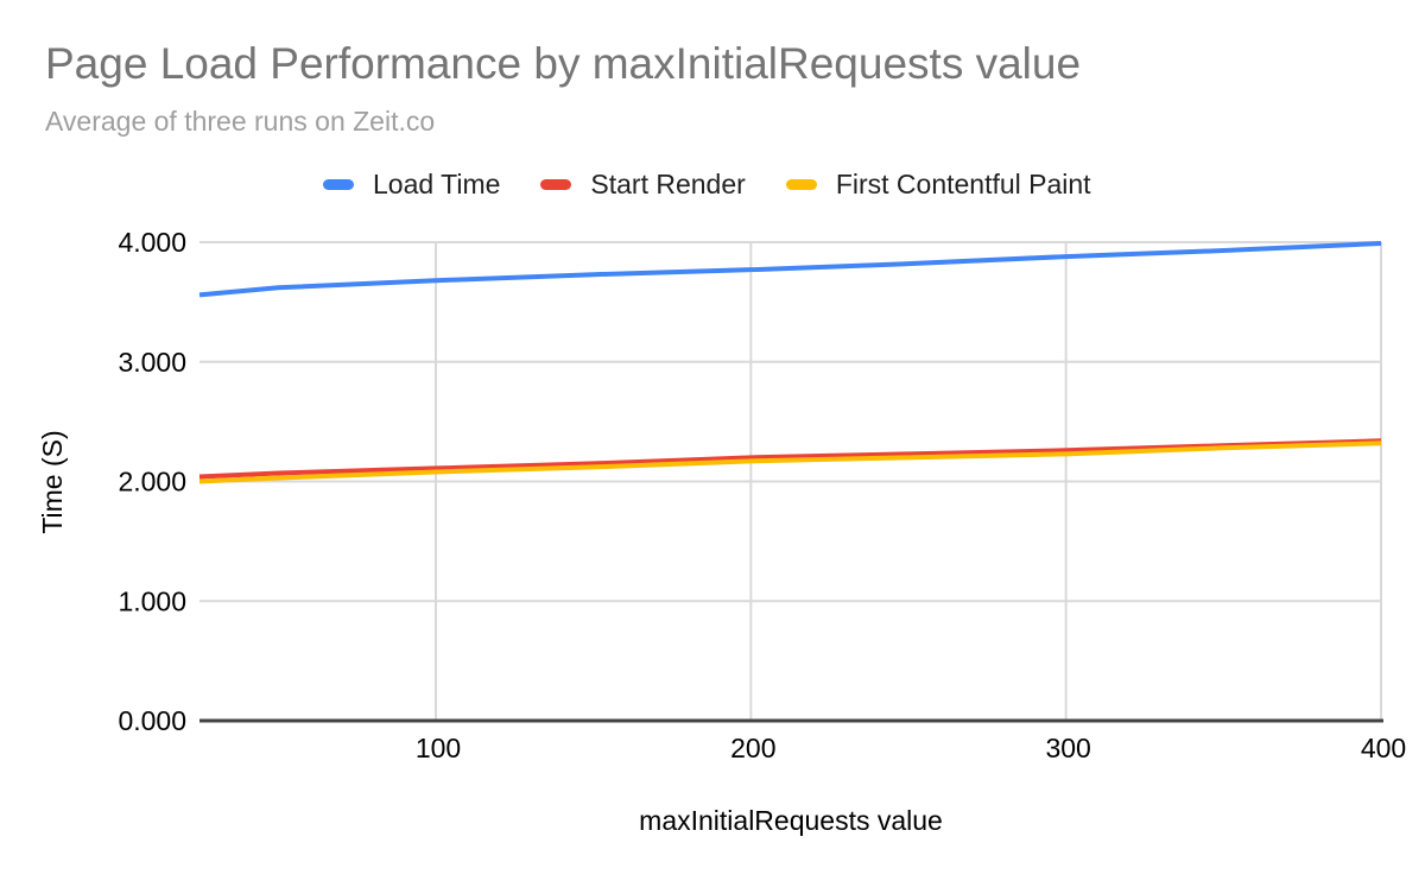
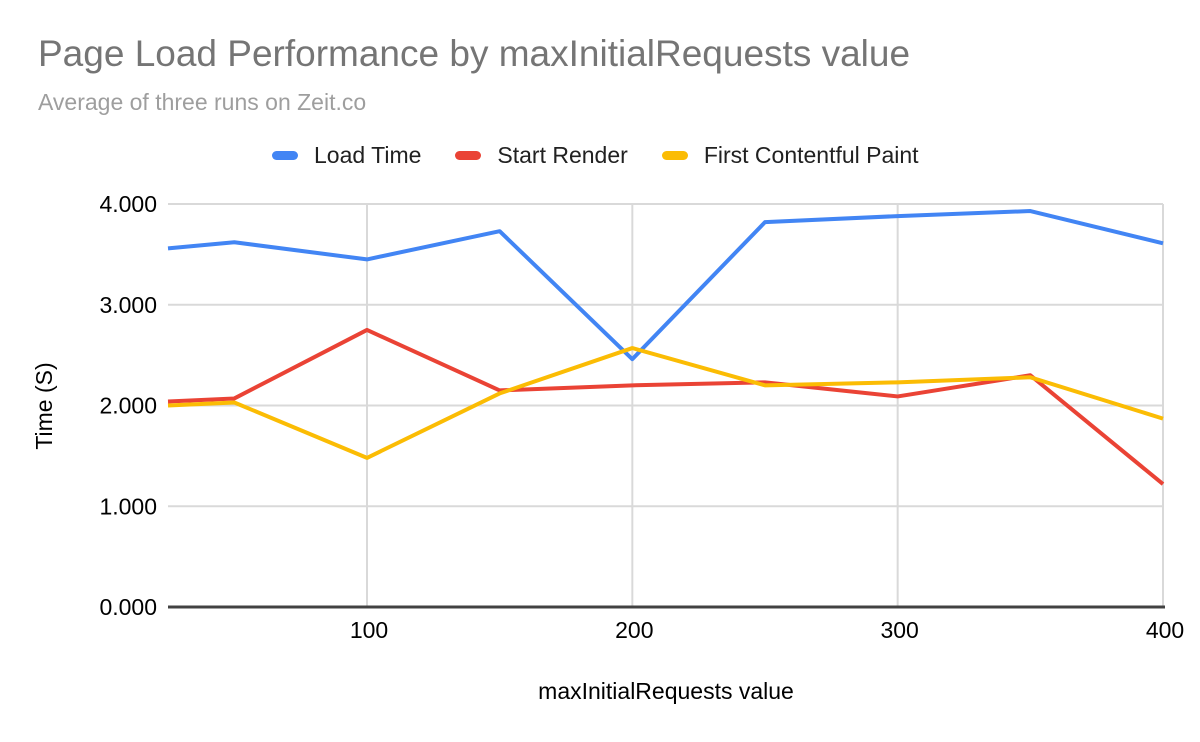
Load Time/100: 3.68 -> 3.45
Start Render/100: 2.11 -> 2.75
First Contentful Paint/100: 2.08 -> 1.48
Load Time/200: 3.77 -> 2.46
First Contentful Paint/200: 2.17 -> 2.57
Start Render/300: 2.26 -> 2.09
Load Time/400: 3.99 -> 3.61
Start Render/400: 2.34 -> 1.22
First Contentful Paint/400: 2.32 -> 1.87
